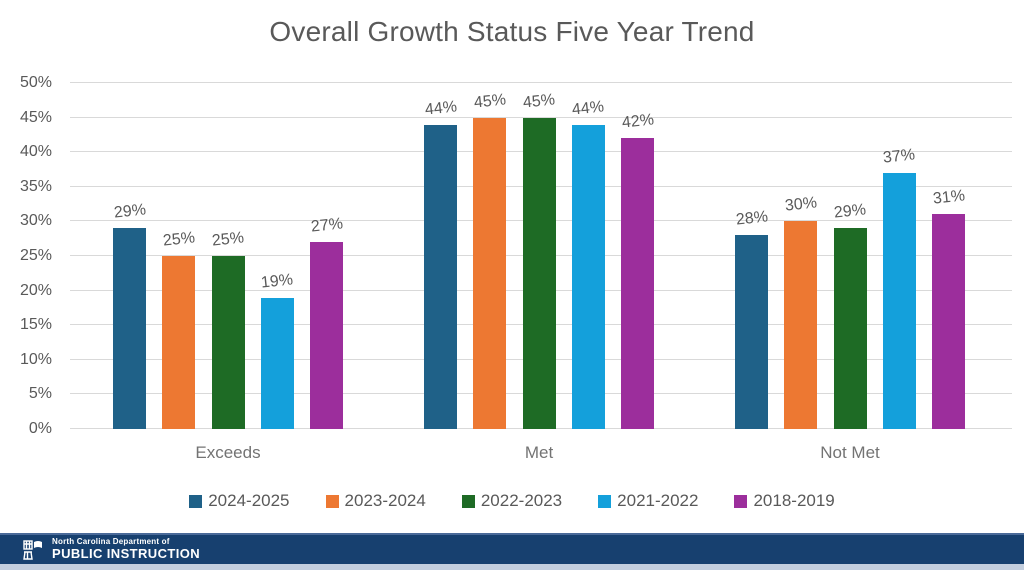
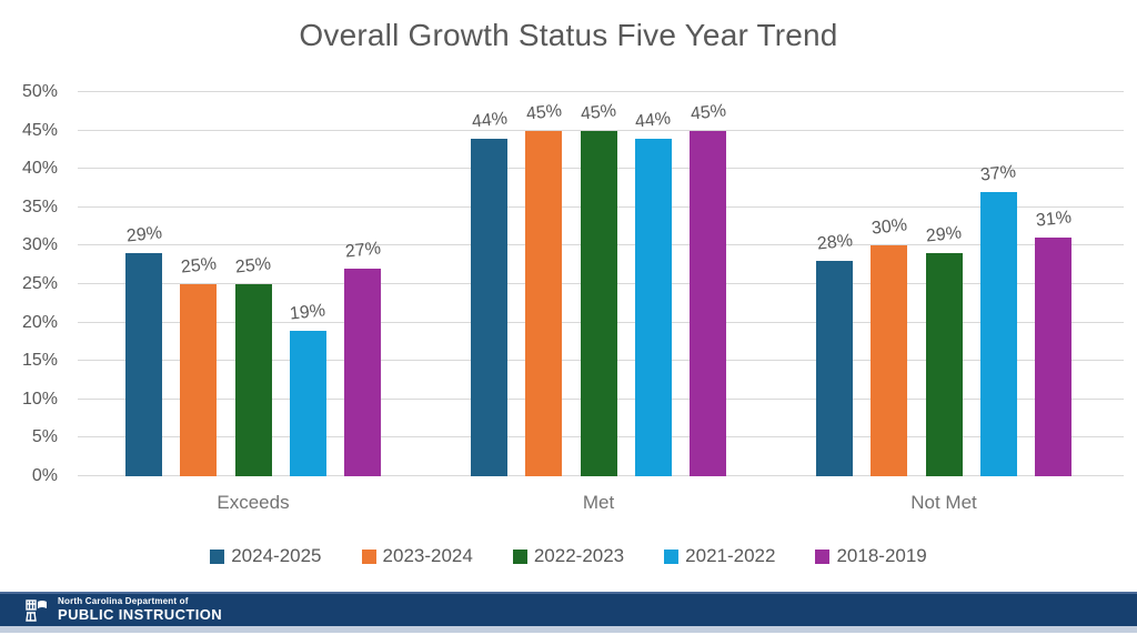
2018-2019/Met: 42% -> 45%
